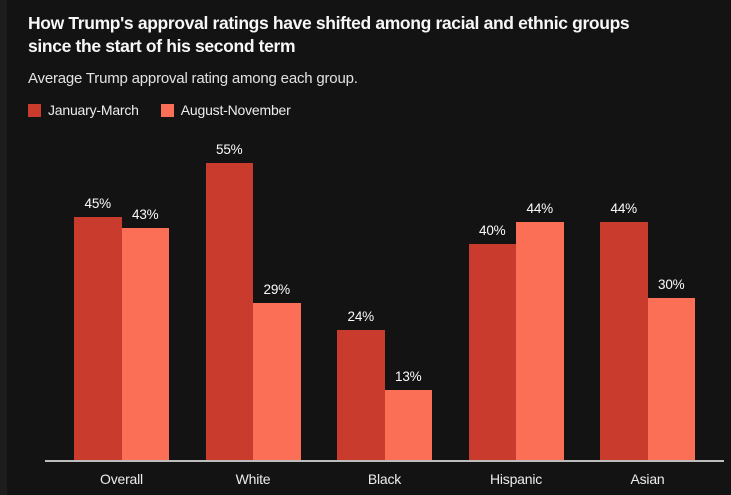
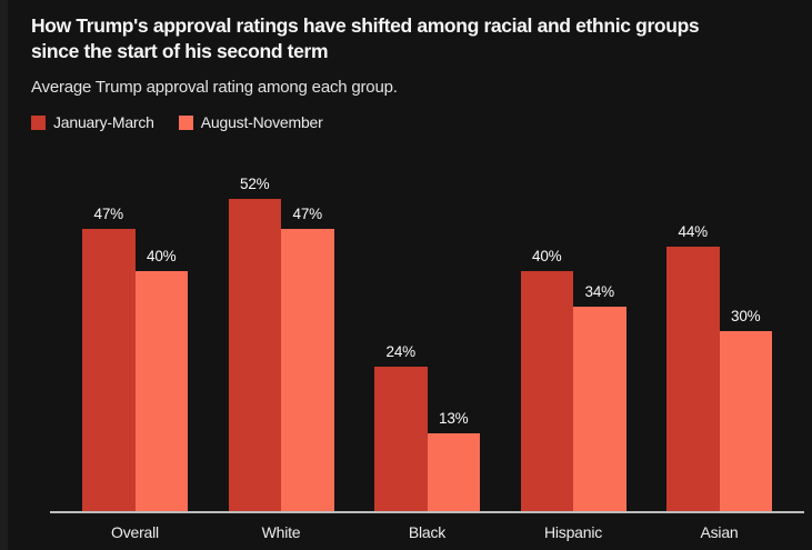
January-March/Overall: 45% -> 47%
August-November/Overall: 43% -> 40%
January-March/White: 55% -> 52%
August-November/White: 29% -> 47%
August-November/Hispanic: 44% -> 34%
